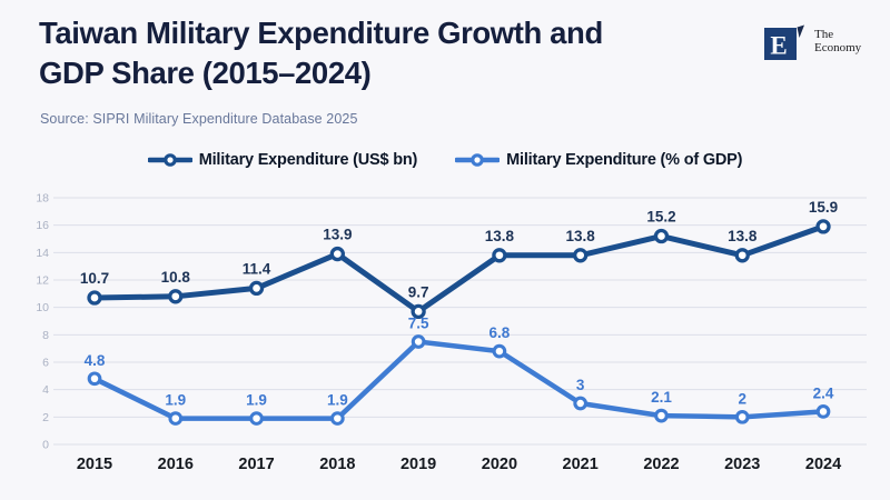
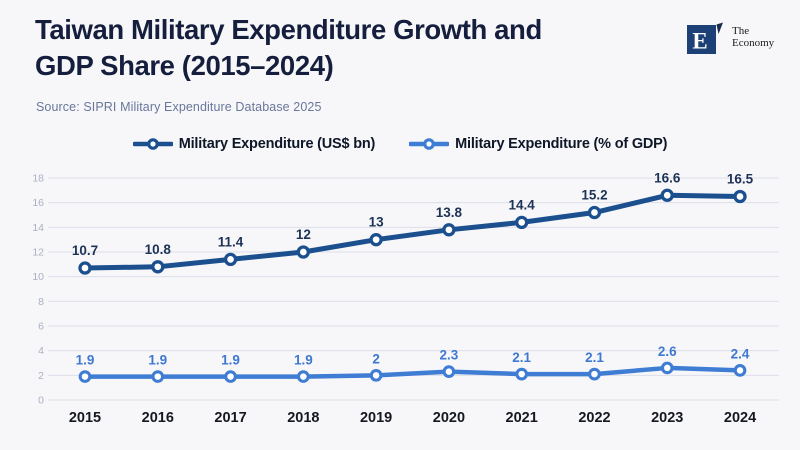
Military Expenditure (% of GDP)/2015: 4.8 -> 1.9
Military Expenditure (US$ bn)/2018: 13.9 -> 12
Military Expenditure (US$ bn)/2019: 9.7 -> 13
Military Expenditure (% of GDP)/2019: 7.5 -> 2
Military Expenditure (% of GDP)/2020: 6.8 -> 2.3
Military Expenditure (US$ bn)/2021: 13.8 -> 14.4
Military Expenditure (% of GDP)/2021: 3 -> 2.1
Military Expenditure (US$ bn)/2023: 13.8 -> 16.6
Military Expenditure (% of GDP)/2023: 2 -> 2.6
Military Expenditure (US$ bn)/2024: 15.9 -> 16.5
